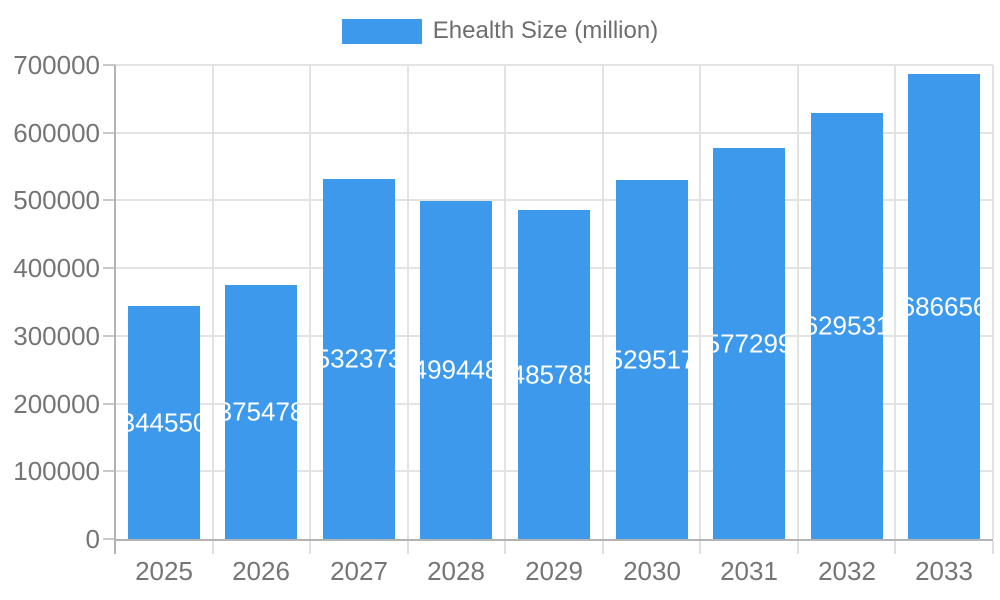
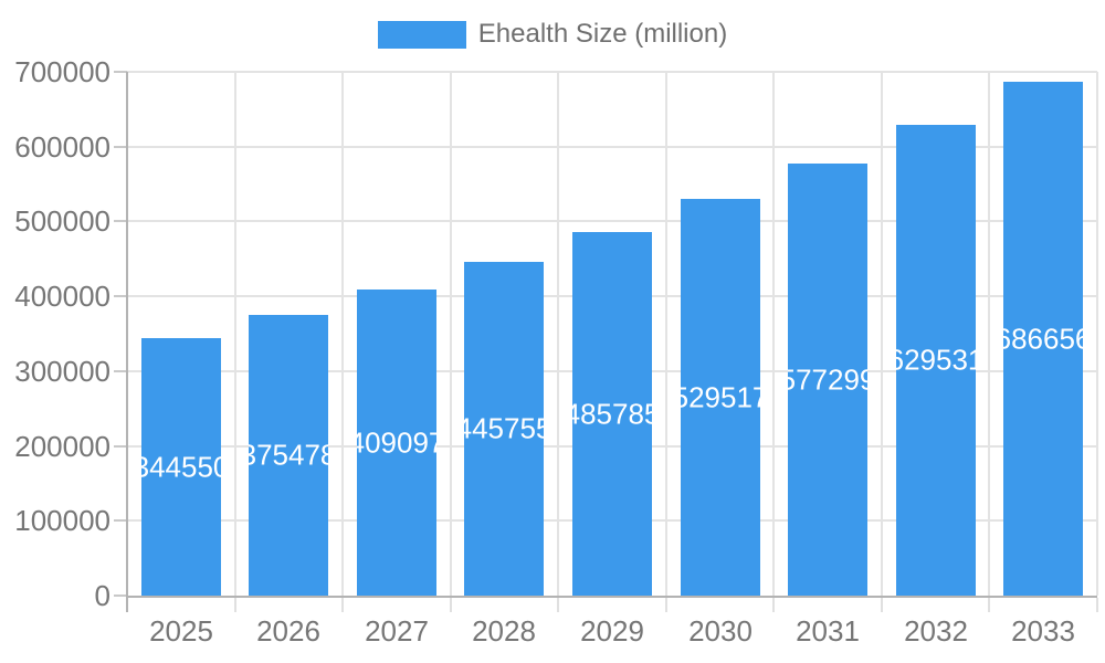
2027: 532373 -> 409097
2028: 499448 -> 445755
